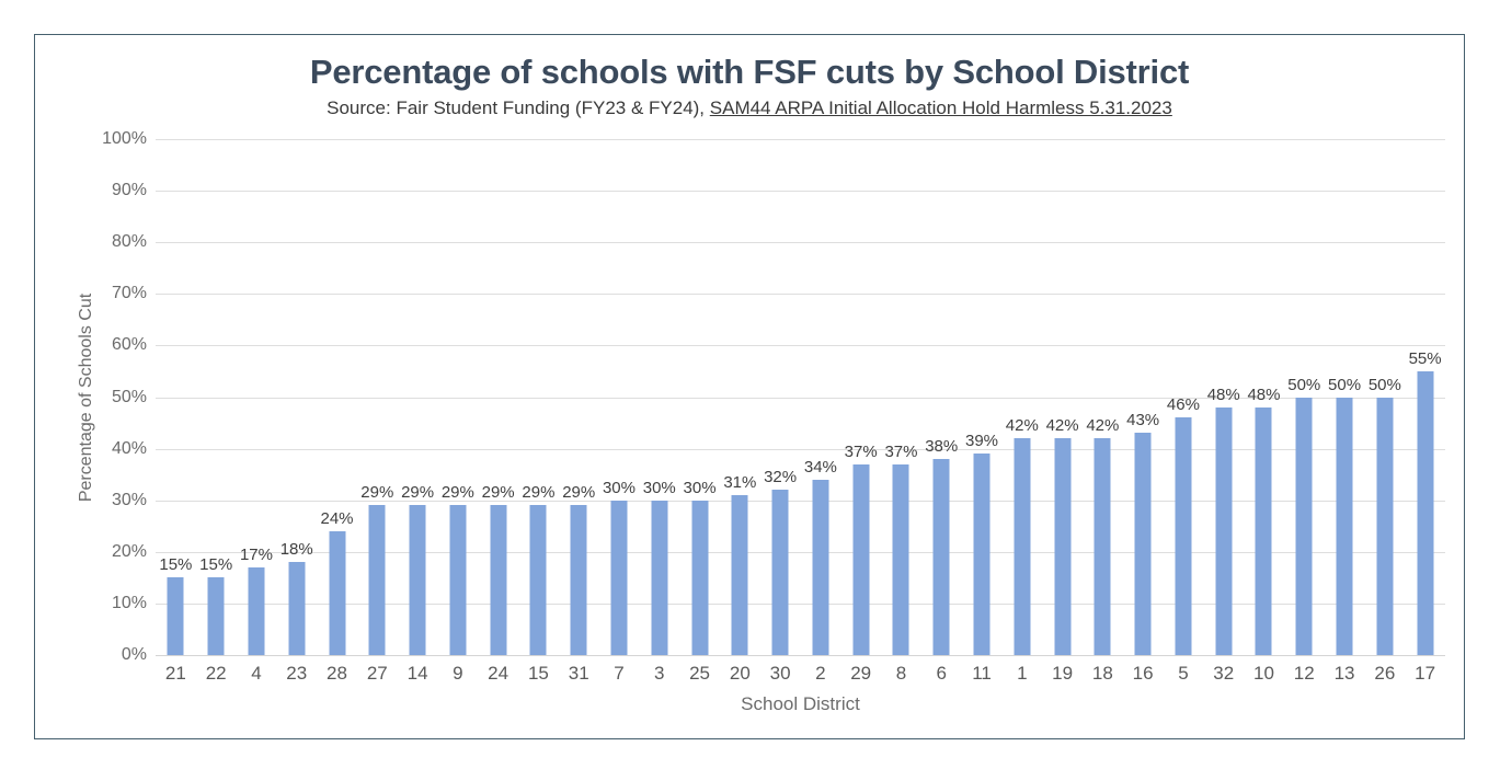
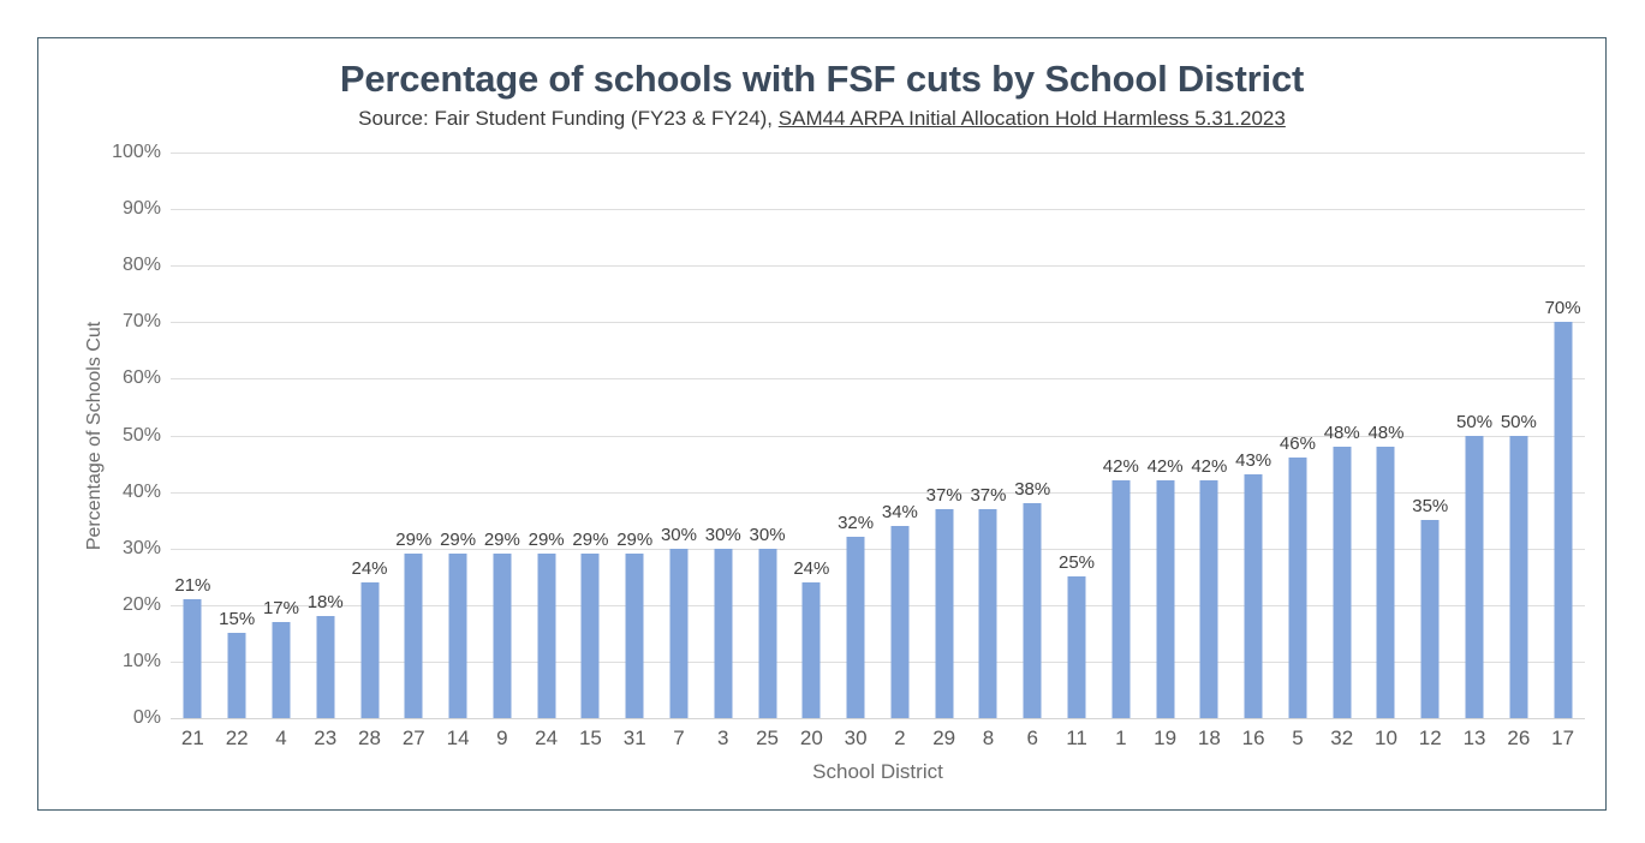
21: 15% -> 21%
20: 31% -> 24%
11: 39% -> 25%
12: 50% -> 35%
17: 55% -> 70%
